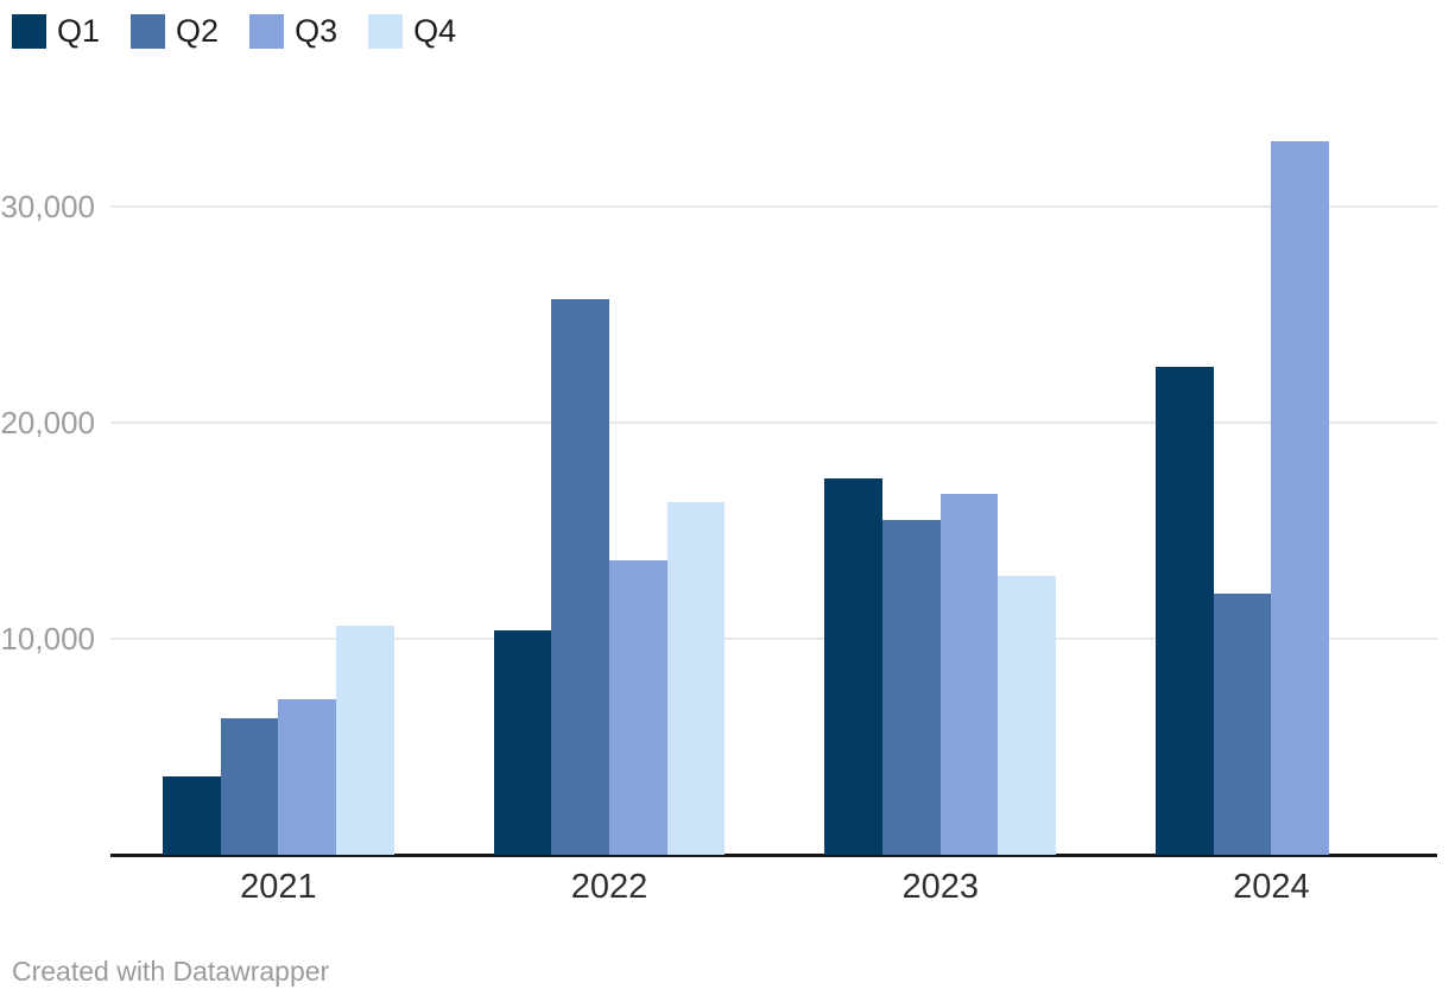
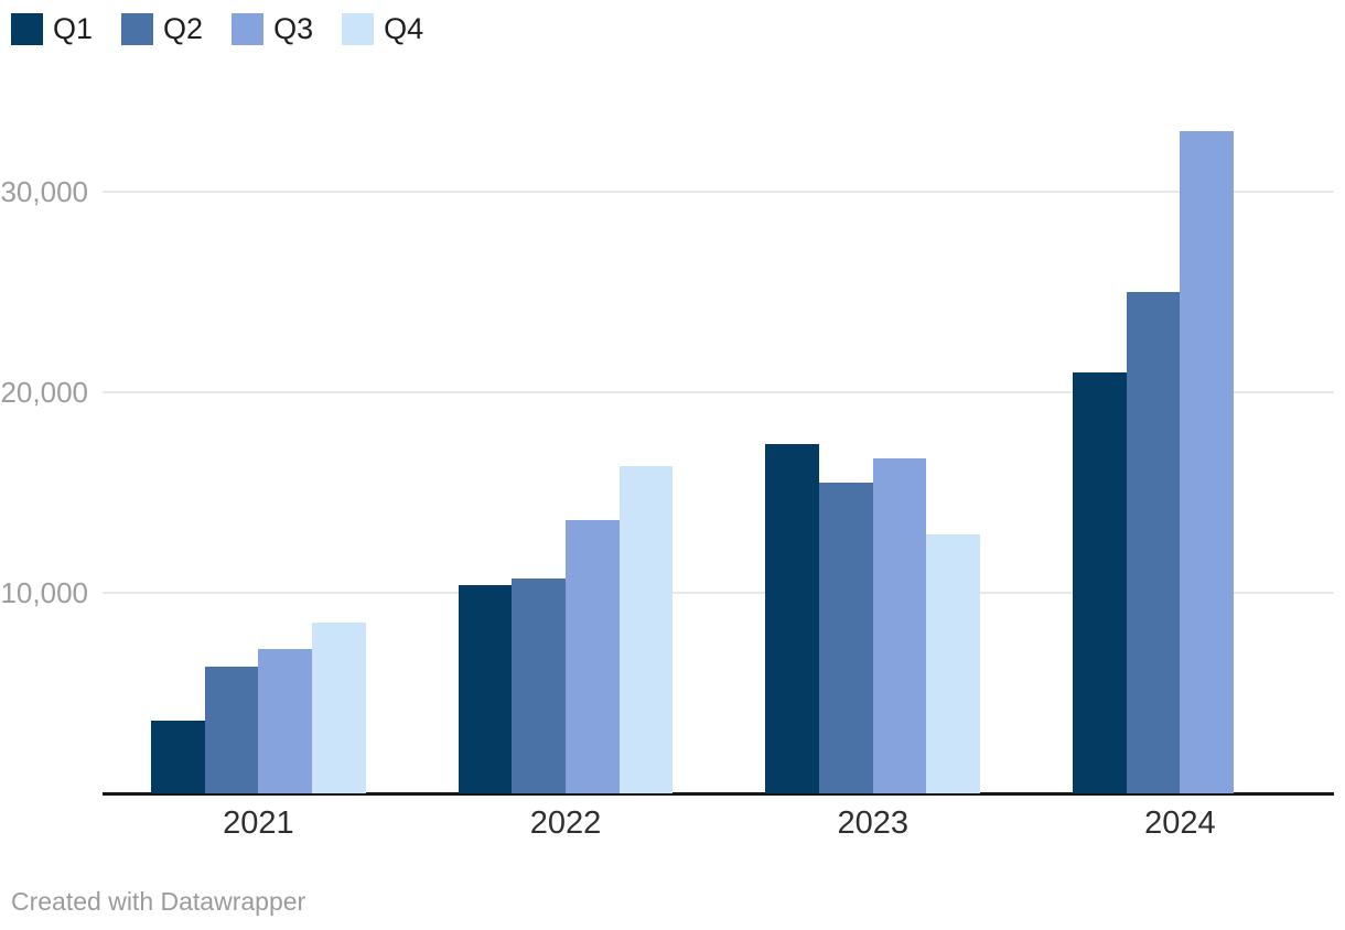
Q4/2021: 10600 -> 8500
Q2/2022: 25700 -> 10700
Q1/2024: 22600 -> 21000
Q2/2024: 12100 -> 25000
